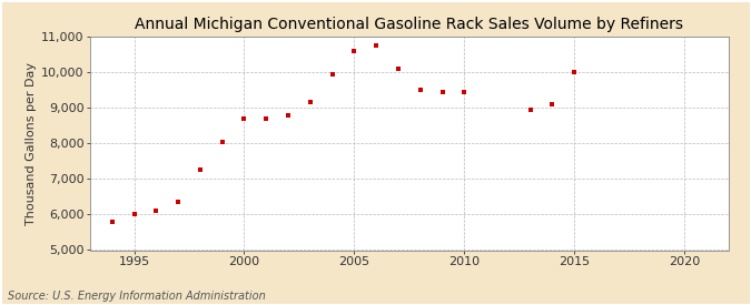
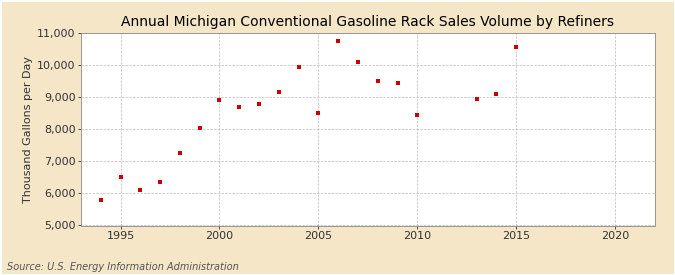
1995: 6,000 -> 6,500
2000: 8,700 -> 8,900
2005: 10,600 -> 8,500
2010: 9,450 -> 8,450
2015: 10,000 -> 10,550
